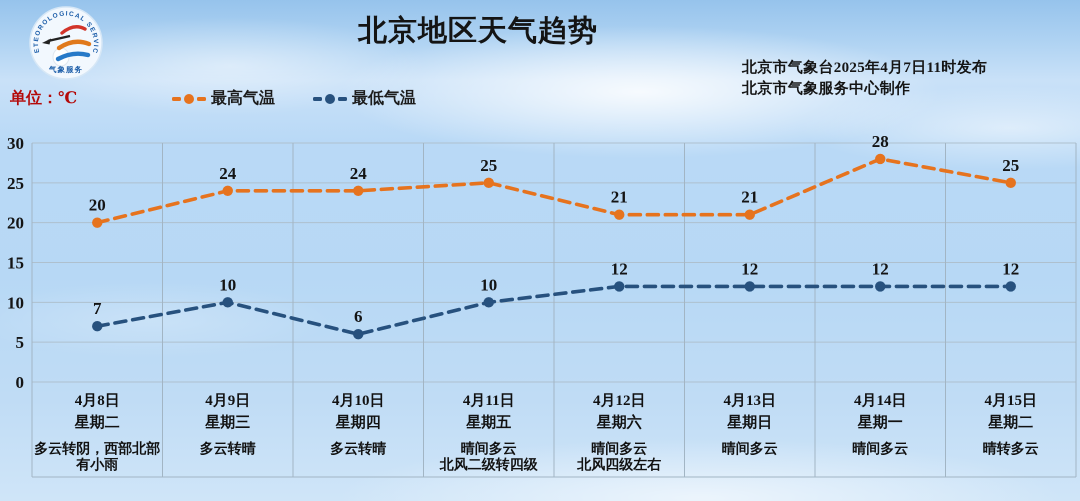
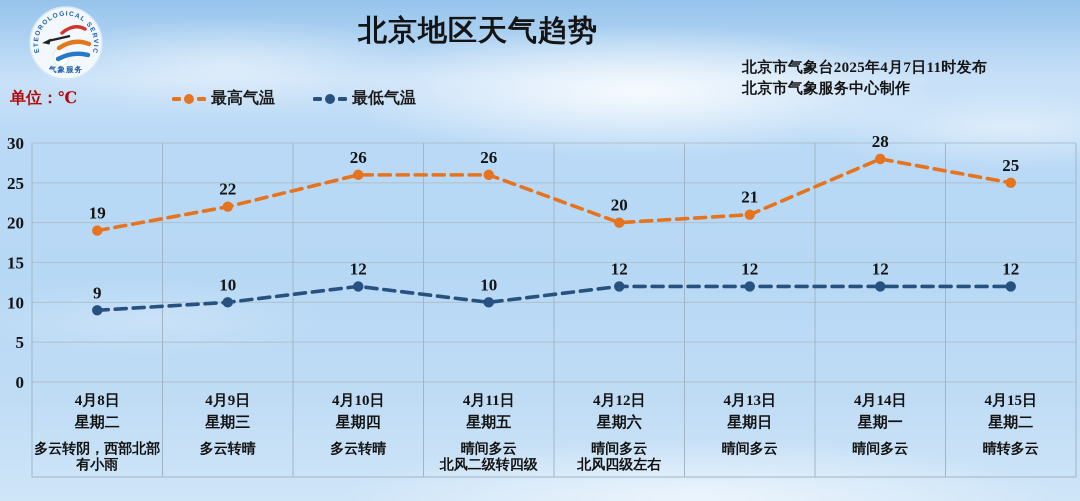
最高气温/4月8日: 20 -> 19
最低气温/4月8日: 7 -> 9
最高气温/4月9日: 24 -> 22
最高气温/4月10日: 24 -> 26
最低气温/4月10日: 6 -> 12
最高气温/4月11日: 25 -> 26
最高气温/4月12日: 21 -> 20
